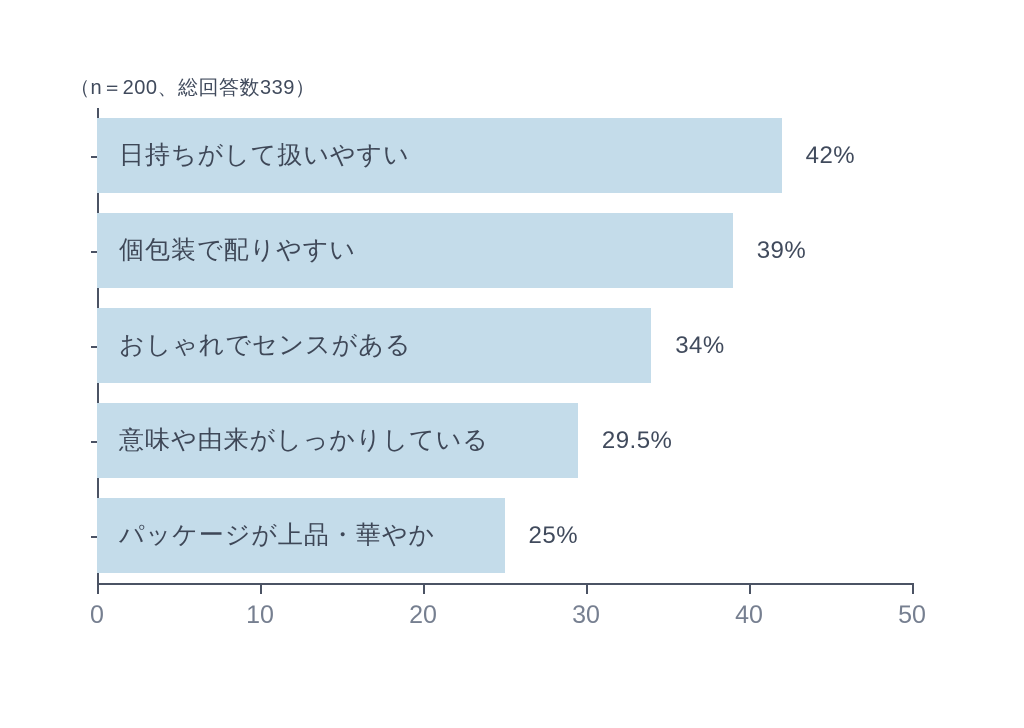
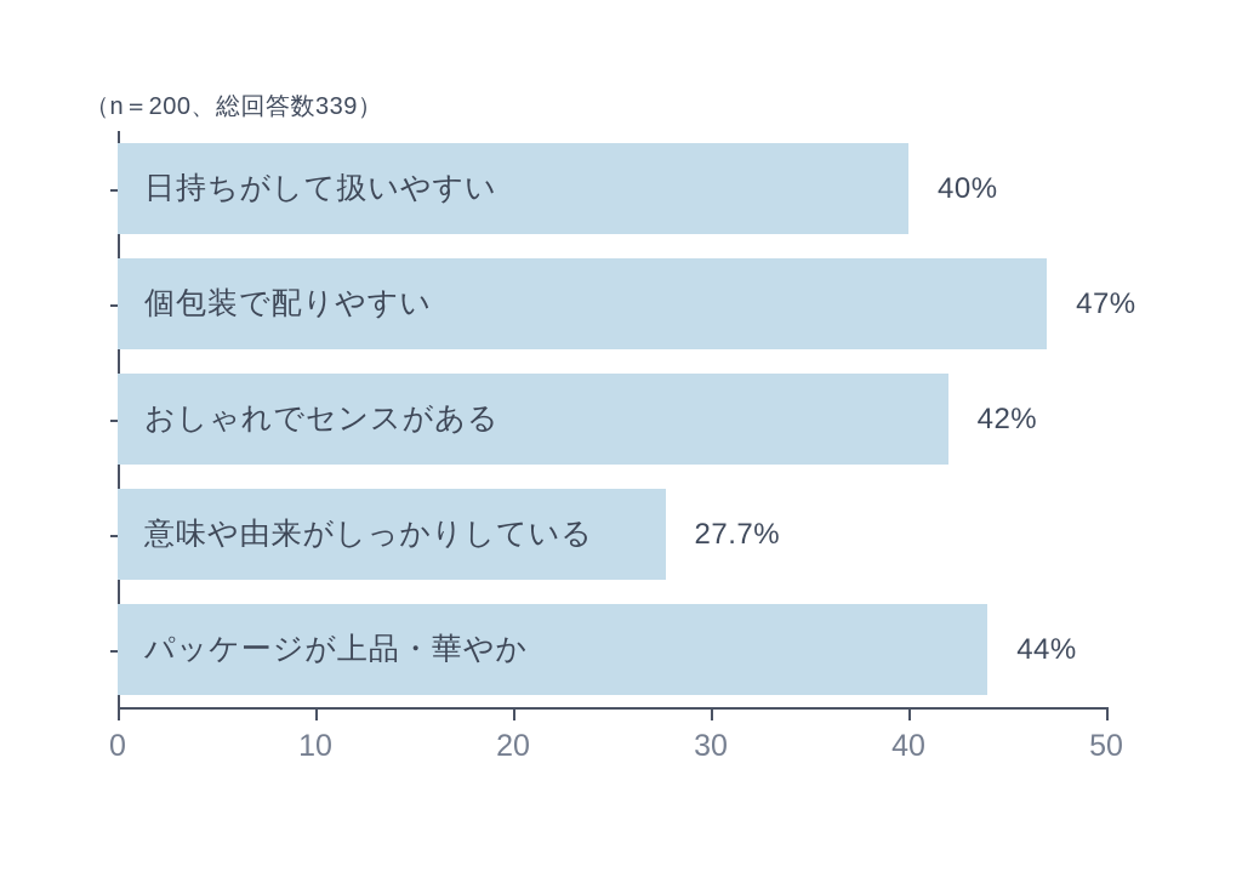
日持ちがして扱いやすい: 42% -> 40%
個包装で配りやすい: 39% -> 47%
おしゃれでセンスがある: 34% -> 42%
意味や由来がしっかりしている: 29.5% -> 27.7%
パッケージが上品・華やか: 25% -> 44%
